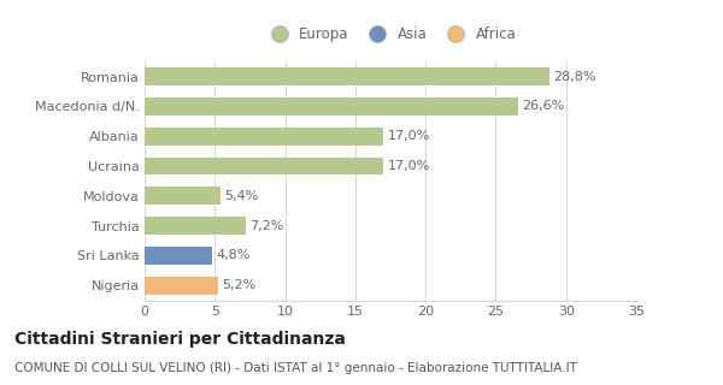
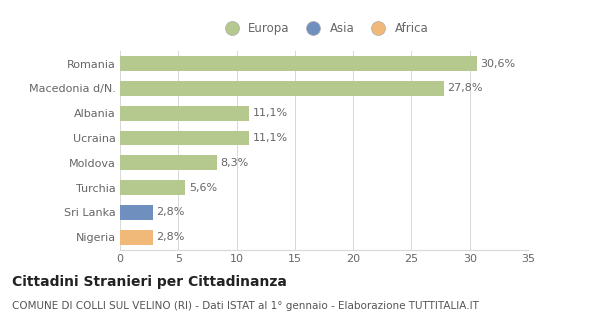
Romania: 28,8% -> 30,6%
Macedonia d/N.: 26,6% -> 27,8%
Albania: 17,0% -> 11,1%
Ucraina: 17,0% -> 11,1%
Moldova: 5,4% -> 8,3%
Turchia: 7,2% -> 5,6%
Sri Lanka: 4,8% -> 2,8%
Nigeria: 5,2% -> 2,8%
